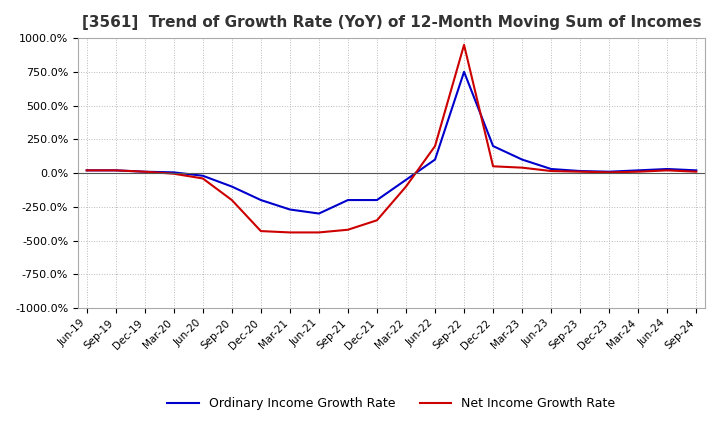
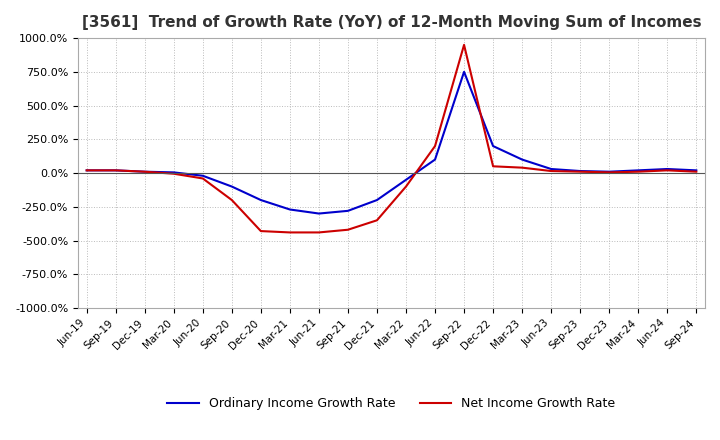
Ordinary Income Growth Rate/Sep-21: -200% -> -280%
